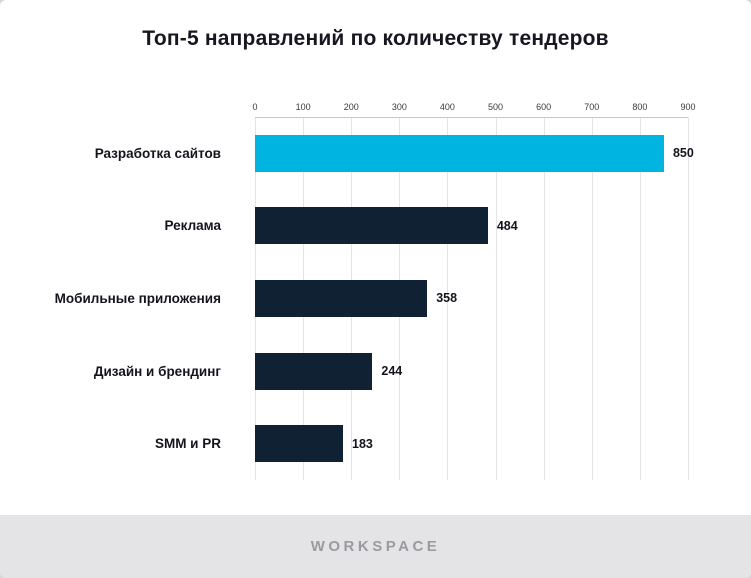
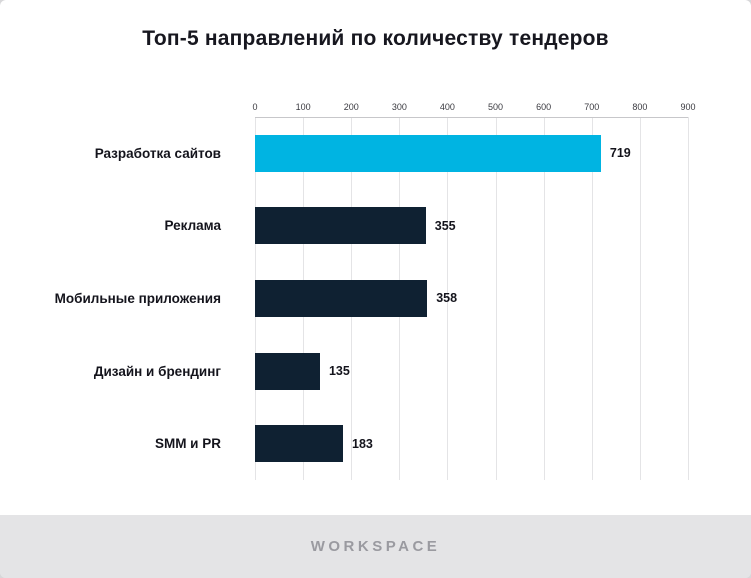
Разработка сайтов: 850 -> 719
Реклама: 484 -> 355
Дизайн и брендинг: 244 -> 135
